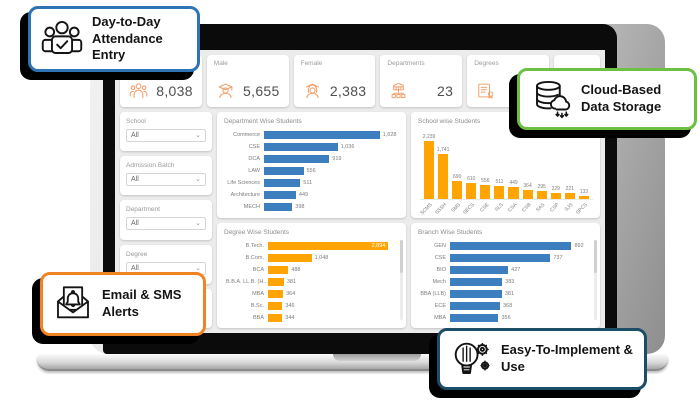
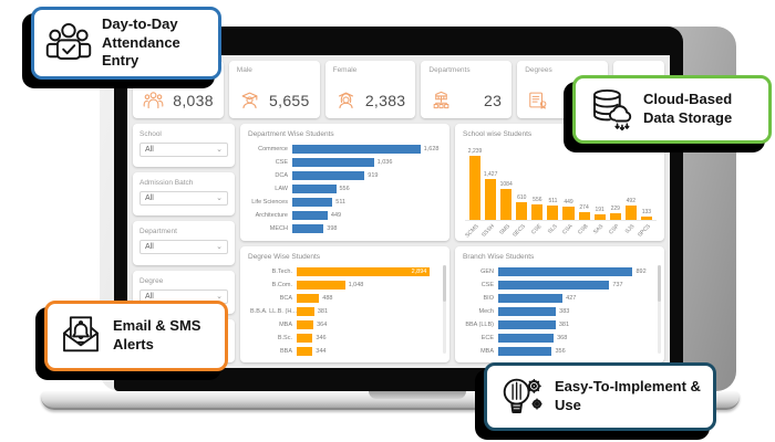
School wise Students/SSSH: 1,741 -> 1,427
School wise Students/SMS: 690 -> 1084
School wise Students/CSB: 364 -> 274
School wise Students/SAS: 295 -> 191
School wise Students/SJS: 221 -> 492
